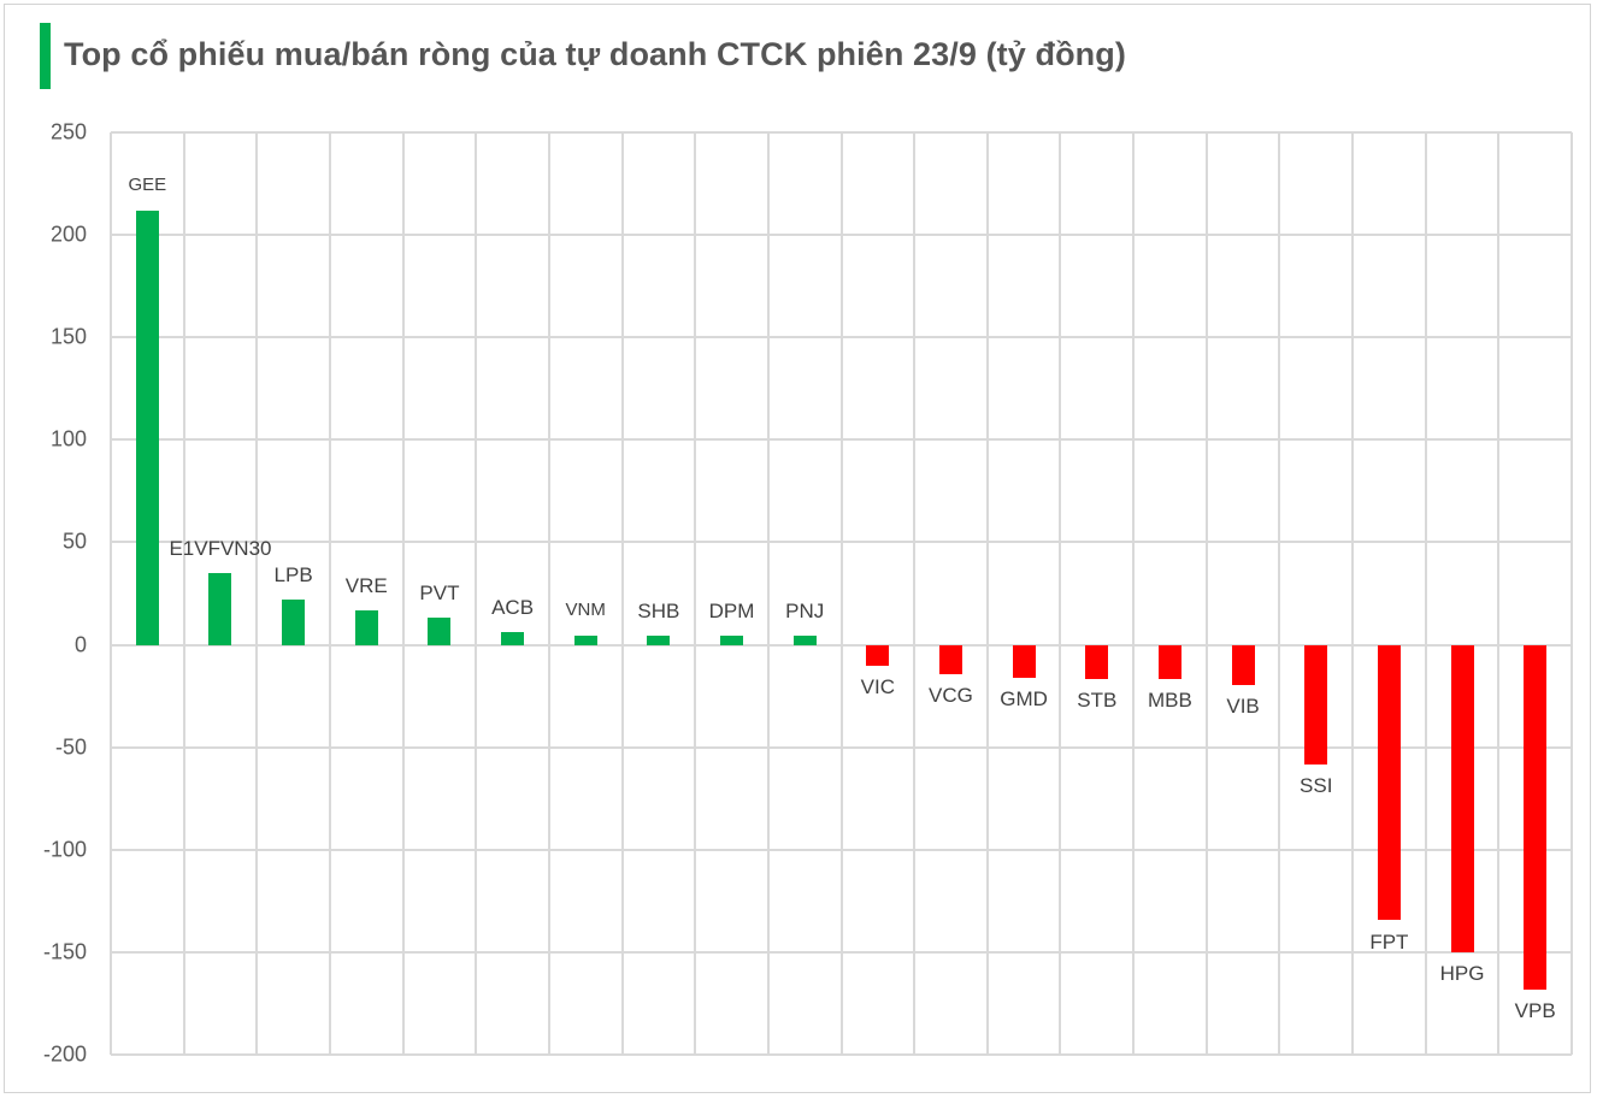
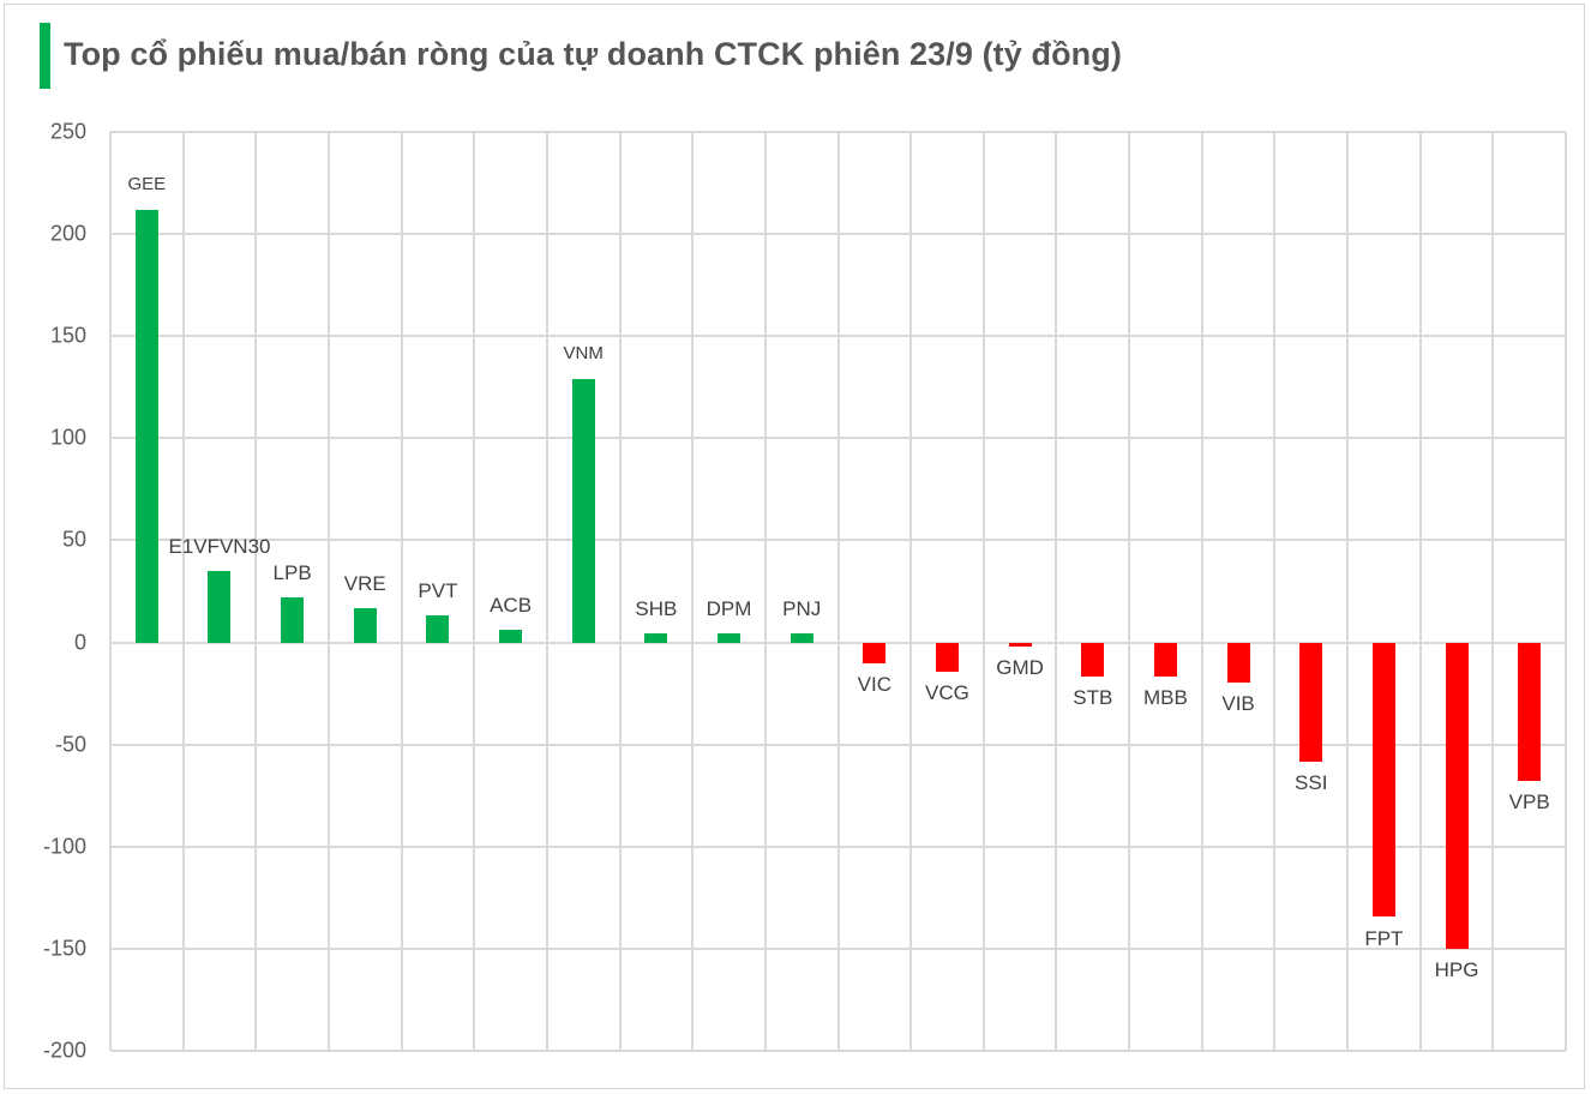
VNM: 4 -> 129
GMD: -16 -> -2
VPB: -168 -> -68
